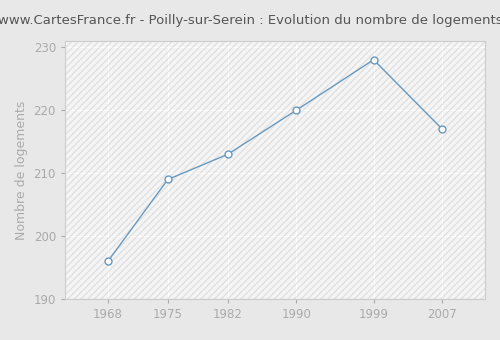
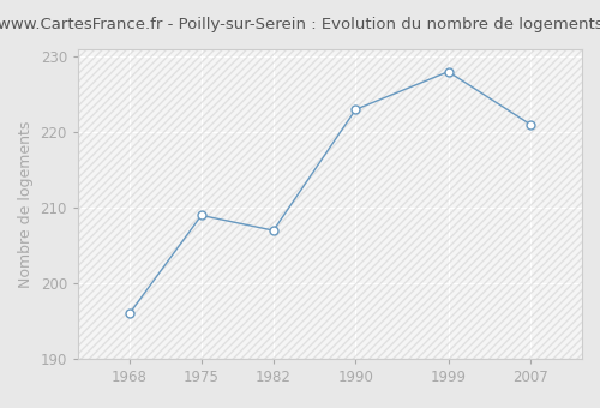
1982: 213 -> 207
1990: 220 -> 223
2007: 217 -> 221
